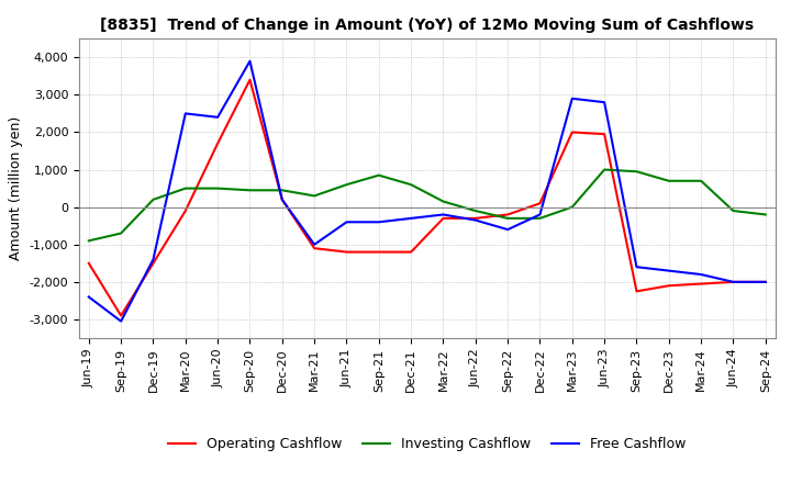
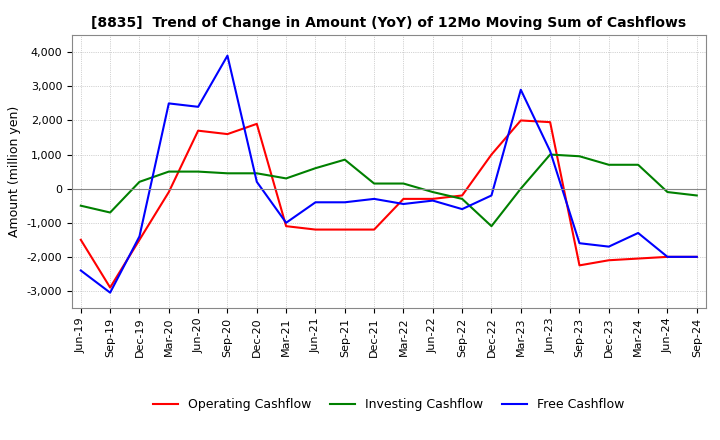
Investing Cashflow/Jun-19: -900 -> -500
Operating Cashflow/Sep-20: 3,400 -> 1,600
Operating Cashflow/Dec-20: 200 -> 1,900
Investing Cashflow/Dec-21: 600 -> 150
Free Cashflow/Mar-22: -200 -> -450
Operating Cashflow/Dec-22: 100 -> 1,000
Investing Cashflow/Dec-22: -300 -> -1,100
Free Cashflow/Jun-23: 2,800 -> 1,100
Free Cashflow/Mar-24: -1,800 -> -1,300
